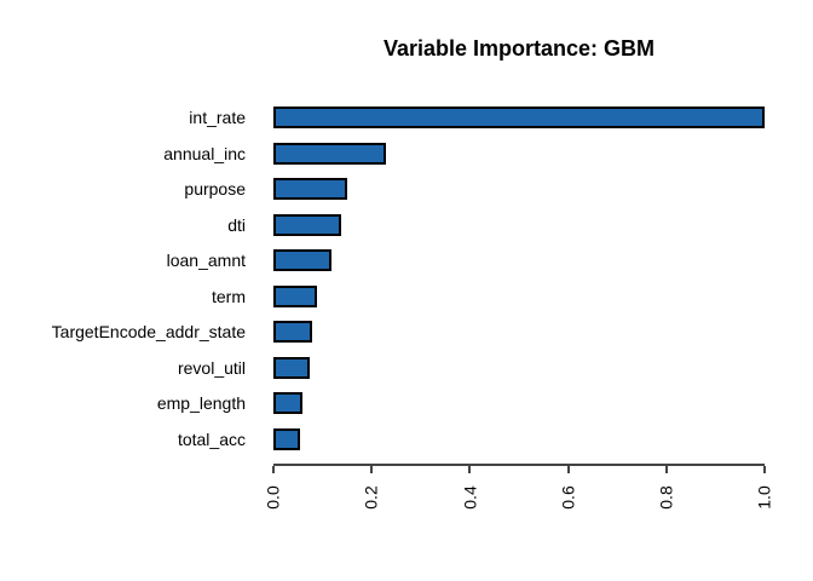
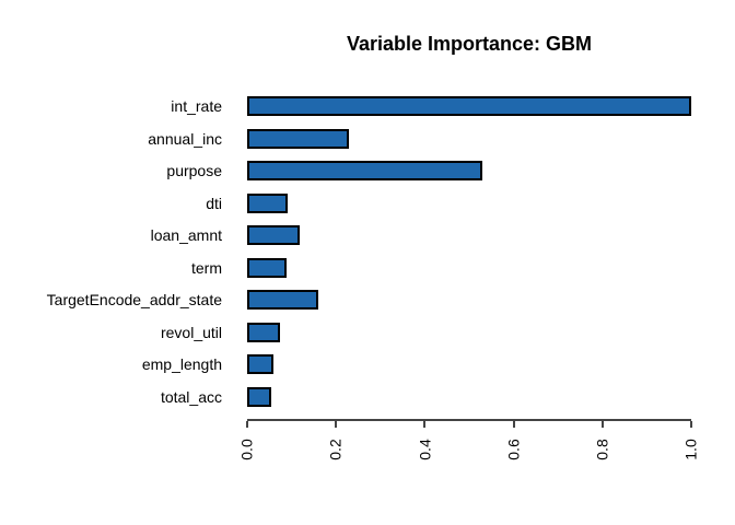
purpose: 0.15 -> 0.53
dti: 0.14 -> 0.09
TargetEncode_addr_state: 0.08 -> 0.16
